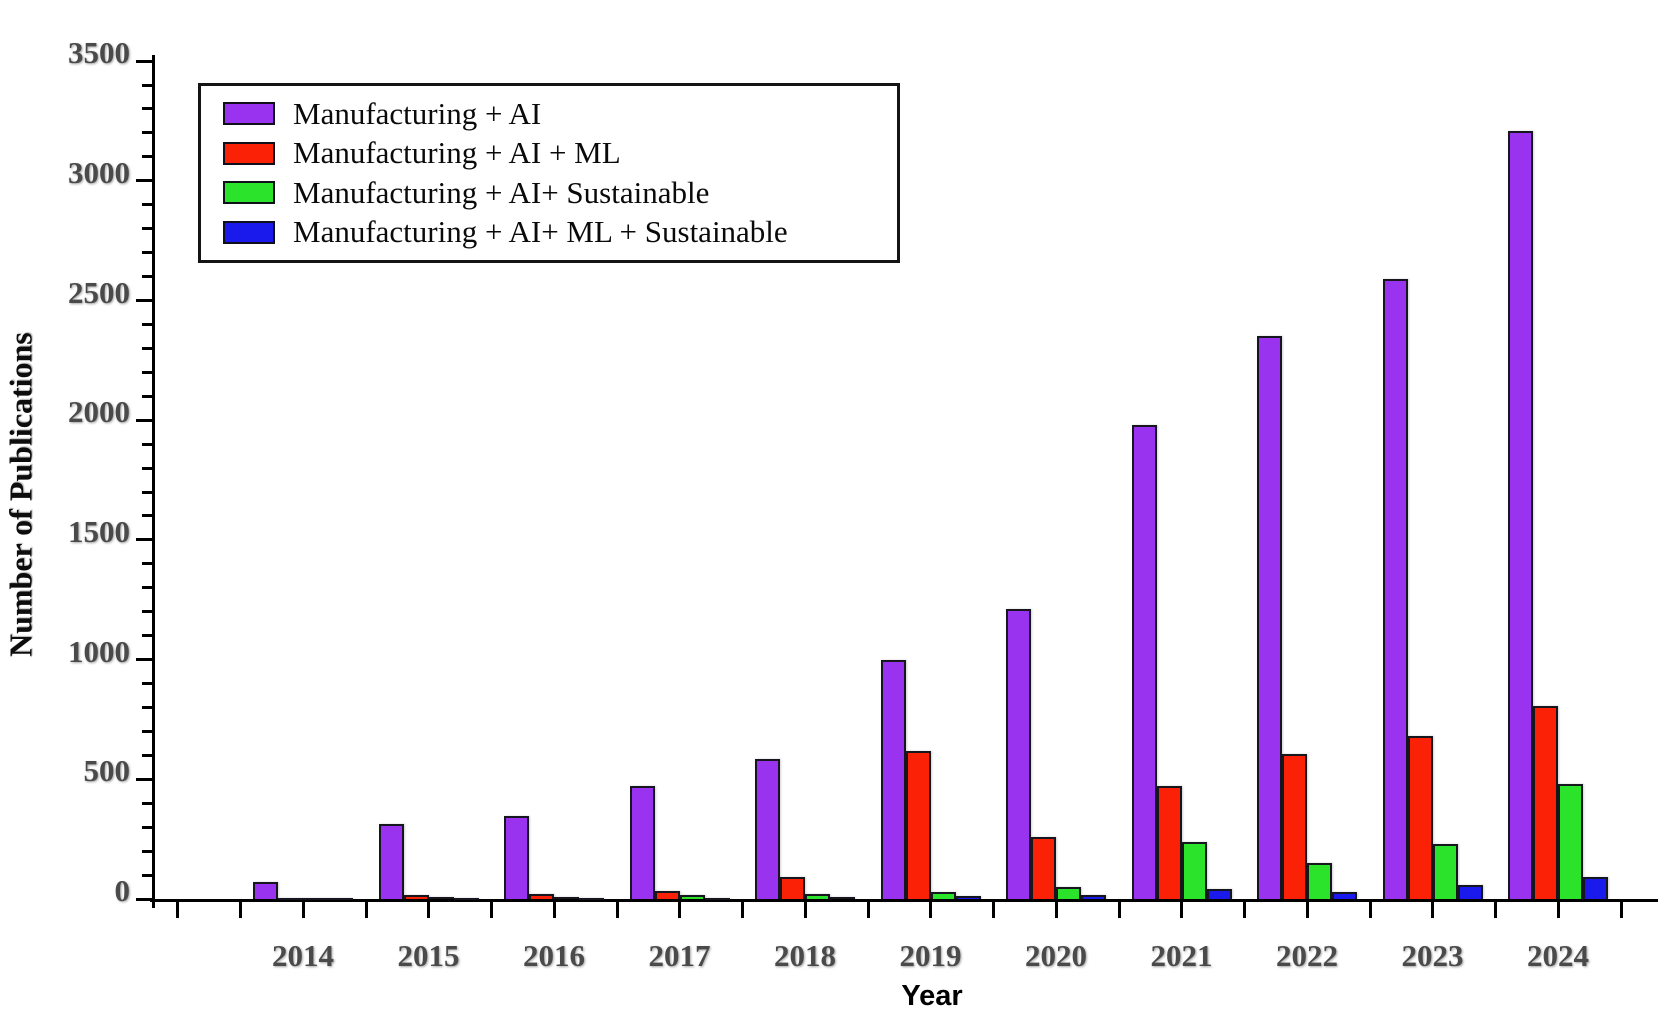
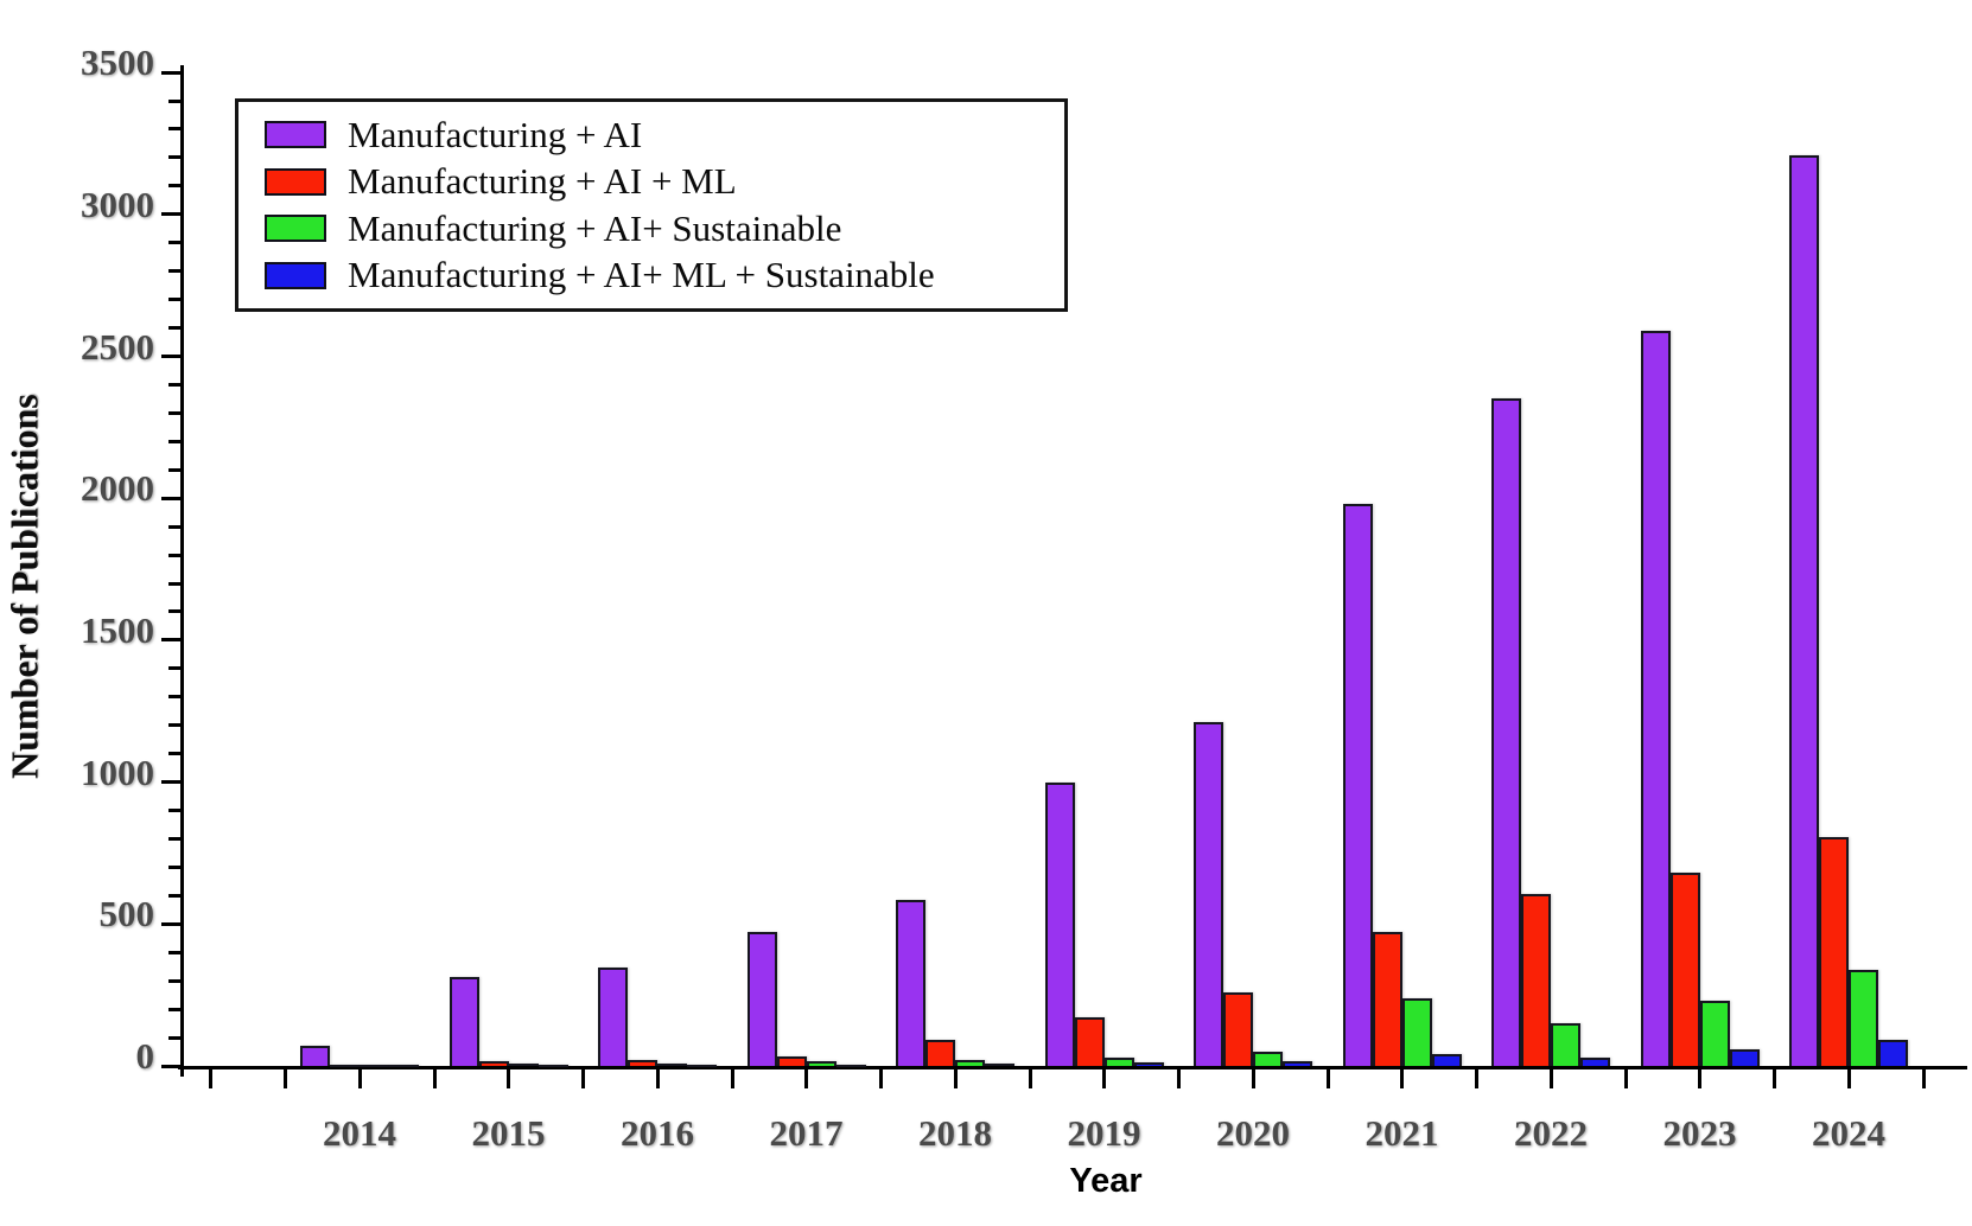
Manufacturing + AI + ML/2019: 620 -> 170
Manufacturing + AI+ Sustainable/2024: 480 -> 340
